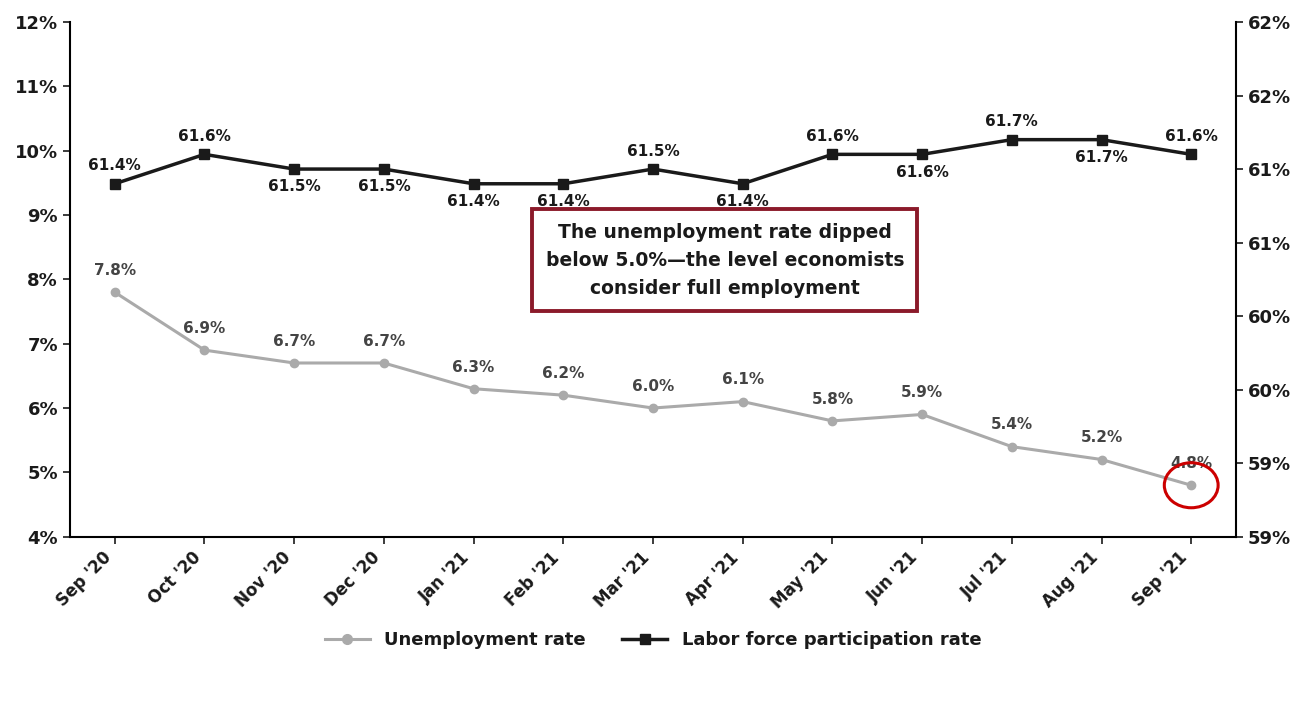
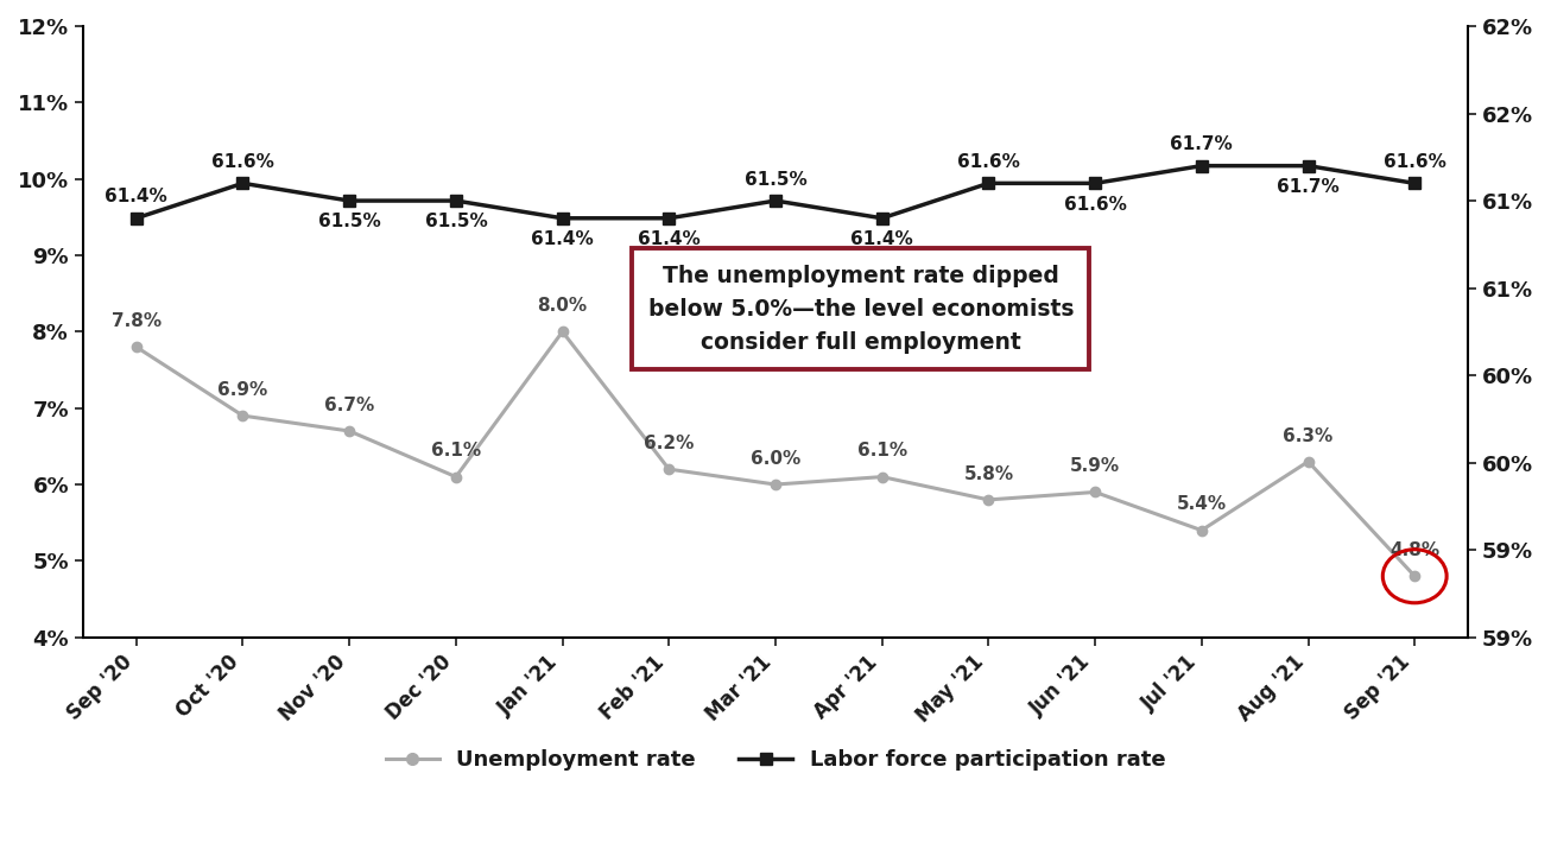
Unemployment rate/Dec '20: 6.7% -> 6.1%
Unemployment rate/Jan '21: 6.3% -> 8.0%
Unemployment rate/Aug '21: 5.2% -> 6.3%
